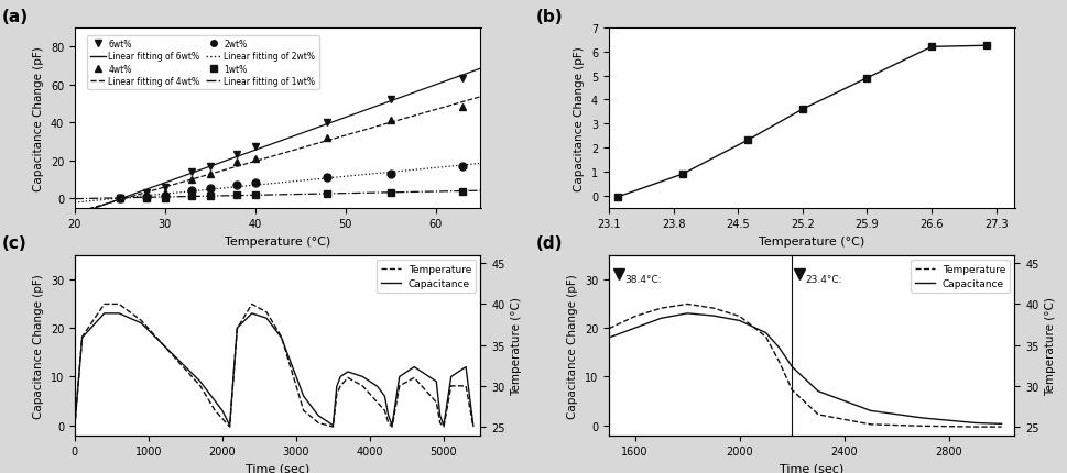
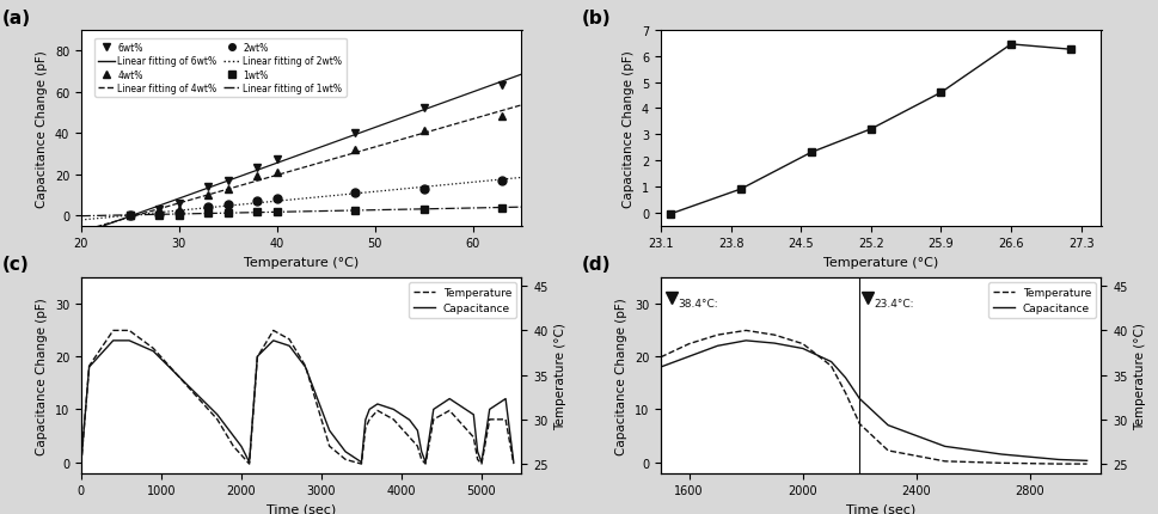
25.2: 3.60 -> 3.20
25.9: 4.90 -> 4.60
26.6: 6.20 -> 6.45
